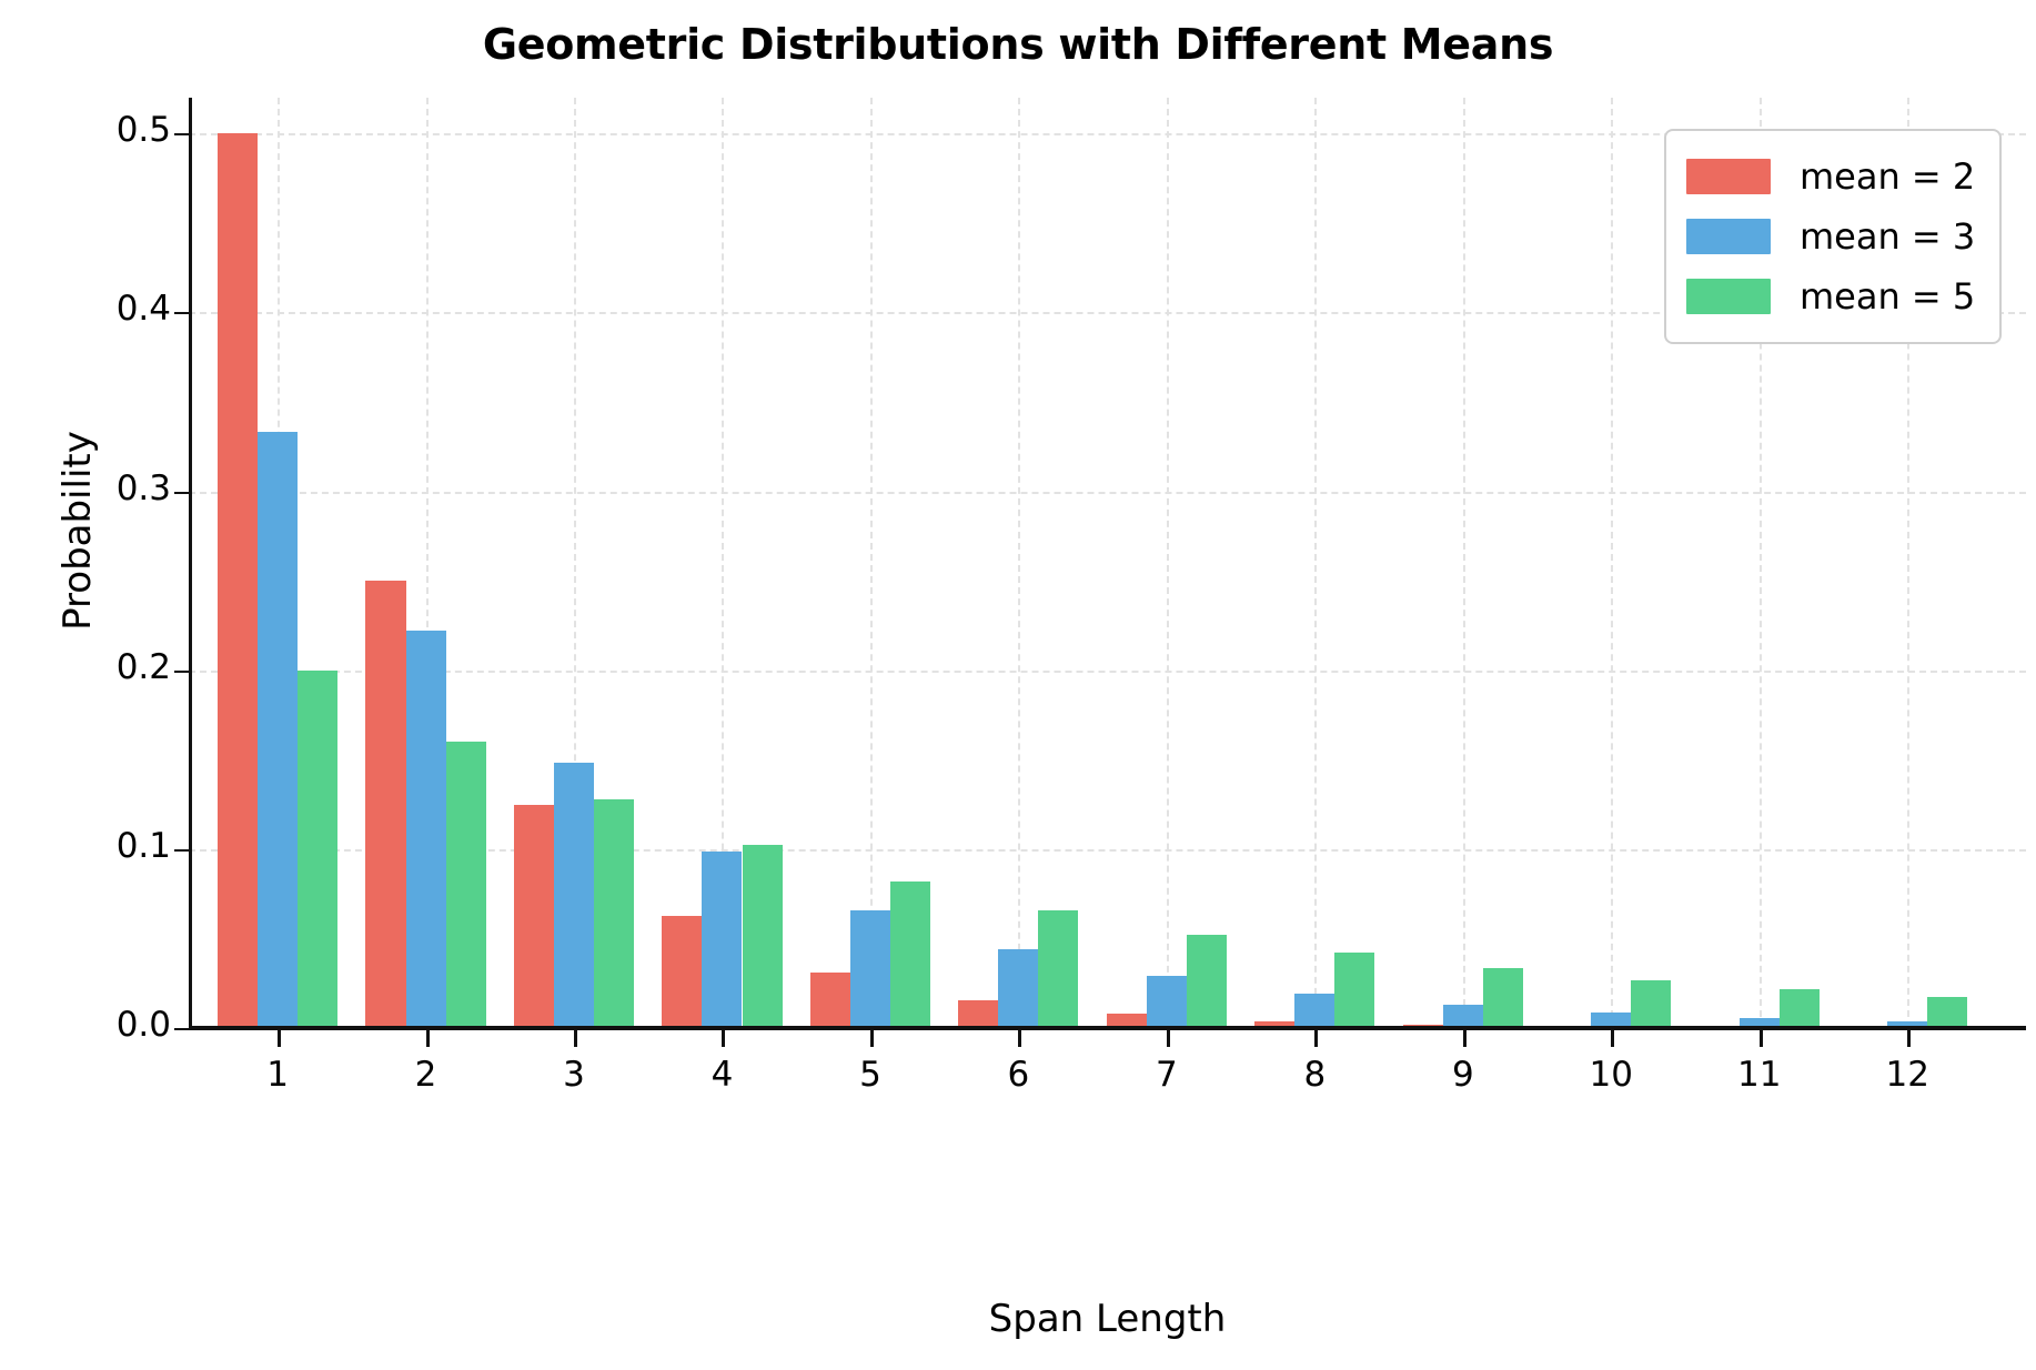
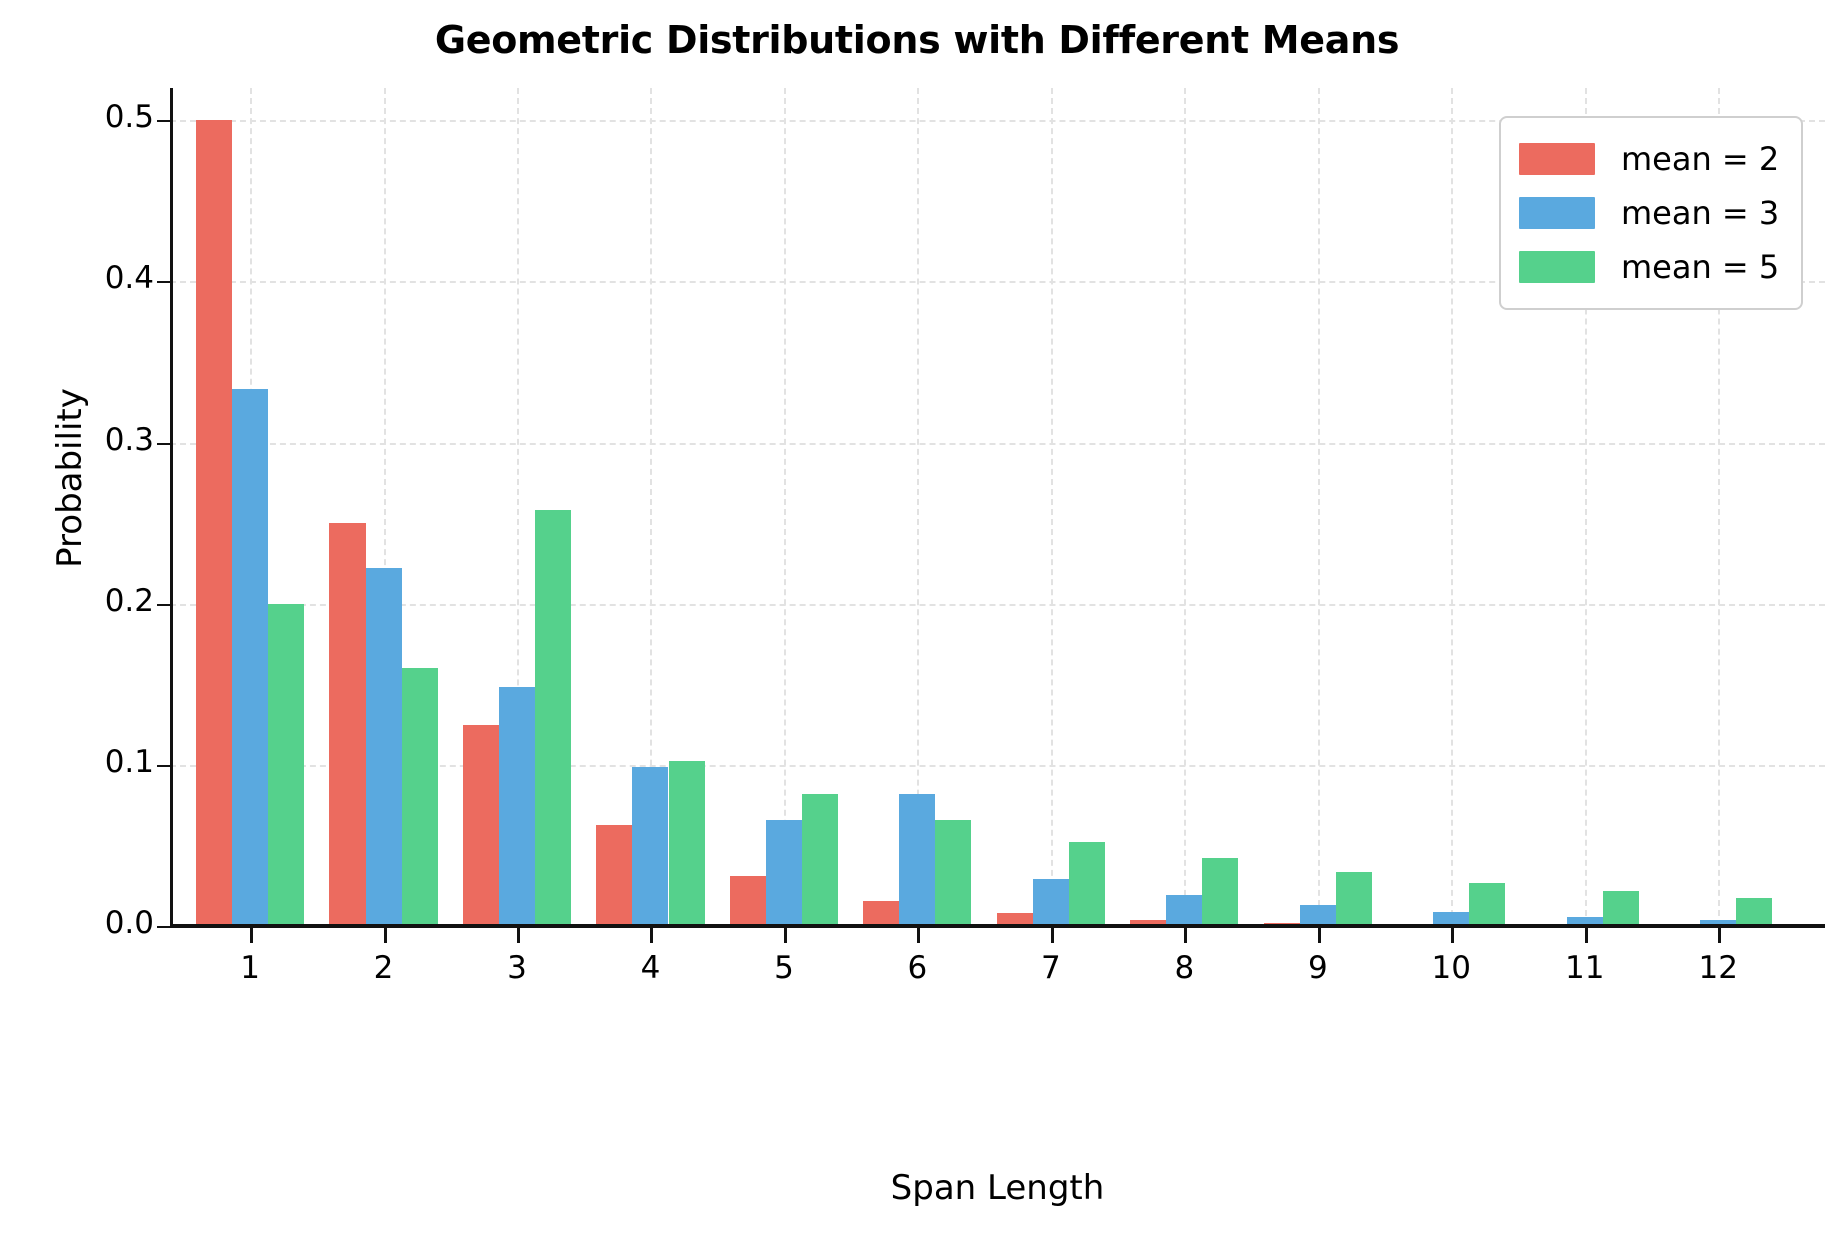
mean = 5/3: 0.128 -> 0.258
mean = 3/6: 0.044 -> 0.082
